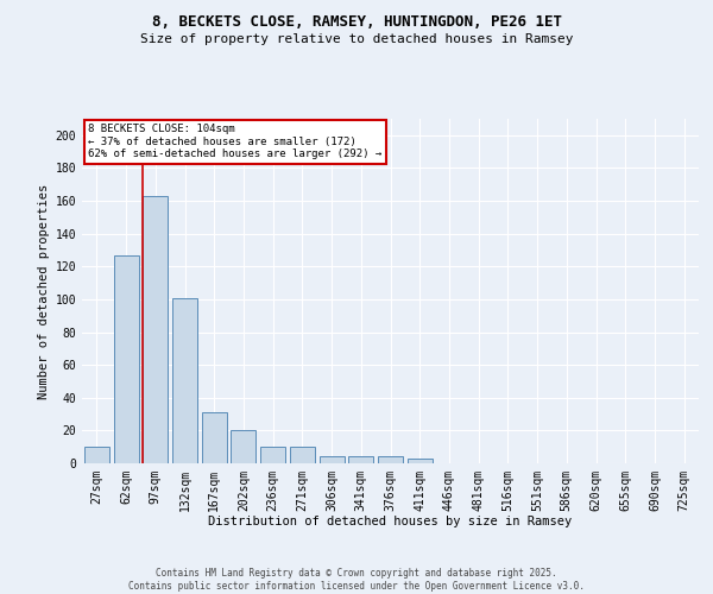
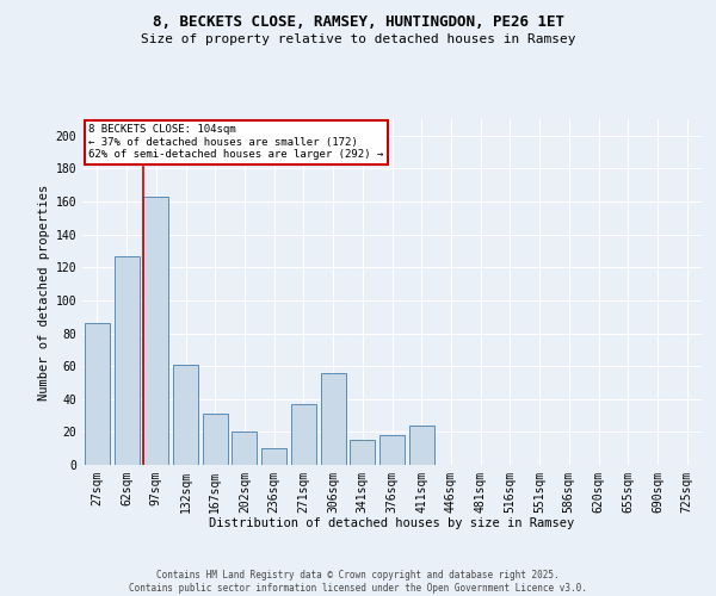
27sqm: 10 -> 86
132sqm: 101 -> 61
271sqm: 10 -> 37
306sqm: 4 -> 56
341sqm: 4 -> 15
376sqm: 4 -> 18
411sqm: 3 -> 24
